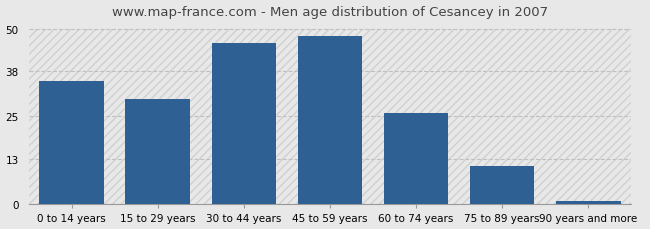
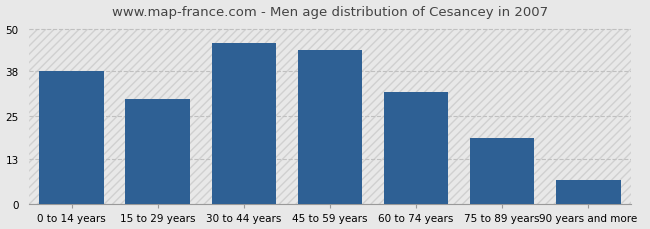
0 to 14 years: 35 -> 38
45 to 59 years: 48 -> 44
60 to 74 years: 26 -> 32
75 to 89 years: 11 -> 19
90 years and more: 1 -> 7
